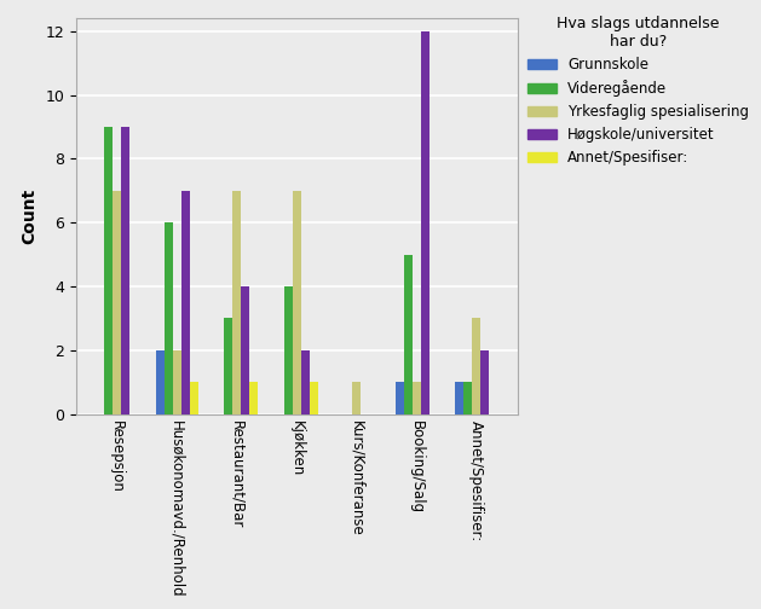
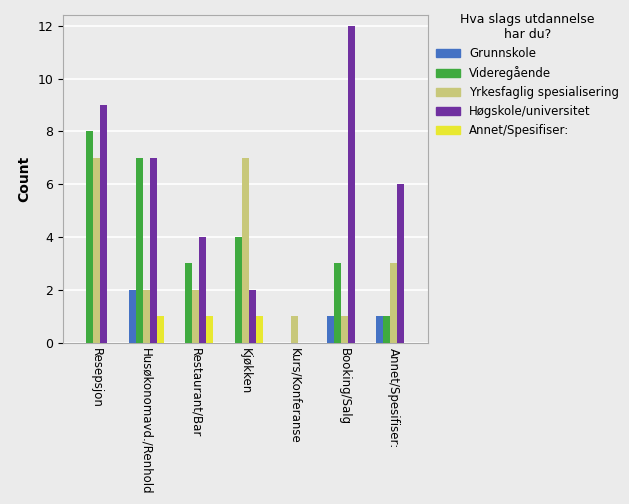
Videregående/Resepsjon: 9 -> 8
Videregående/Husøkonomavd./Renhold: 6 -> 7
Yrkesfaglig spesialisering/Restaurant/Bar: 7 -> 2
Videregående/Booking/Salg: 5 -> 3
Høgskole/universitet/Annet/Spesifiser:: 2 -> 6
